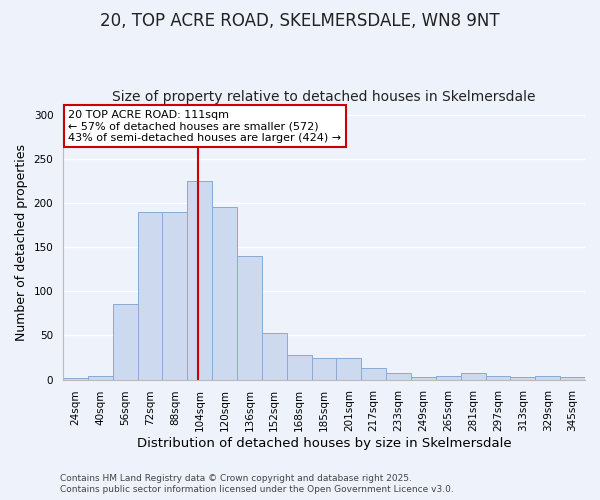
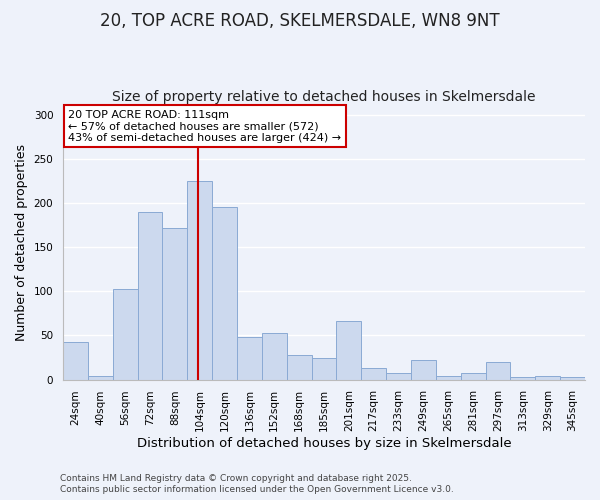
24sqm: 2 -> 42
56sqm: 85 -> 102
88sqm: 190 -> 172
136sqm: 140 -> 48
201sqm: 25 -> 66
249sqm: 3 -> 22
297sqm: 4 -> 20
